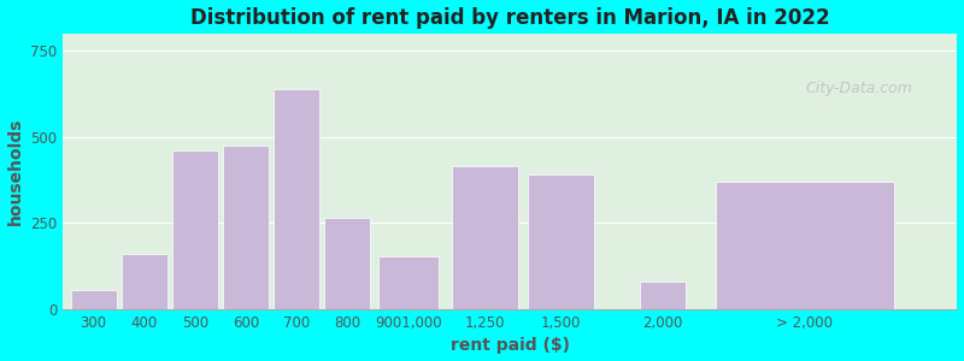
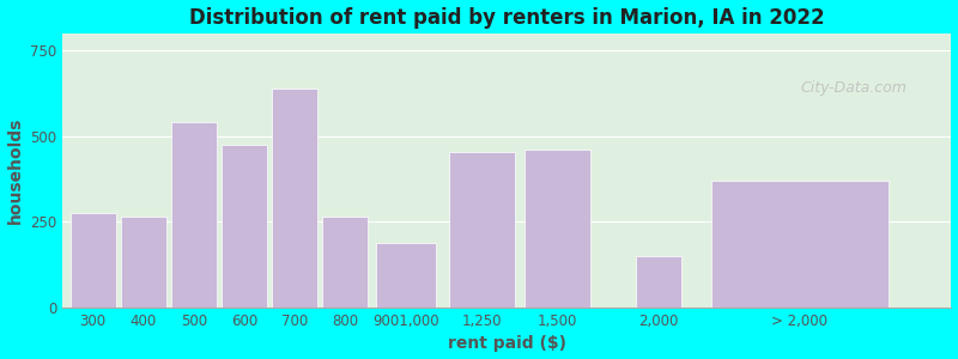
300: 55 -> 275
400: 160 -> 265
500: 460 -> 540
9001,000: 155 -> 190
1,250: 415 -> 455
1,500: 390 -> 460
2,000: 80 -> 150
